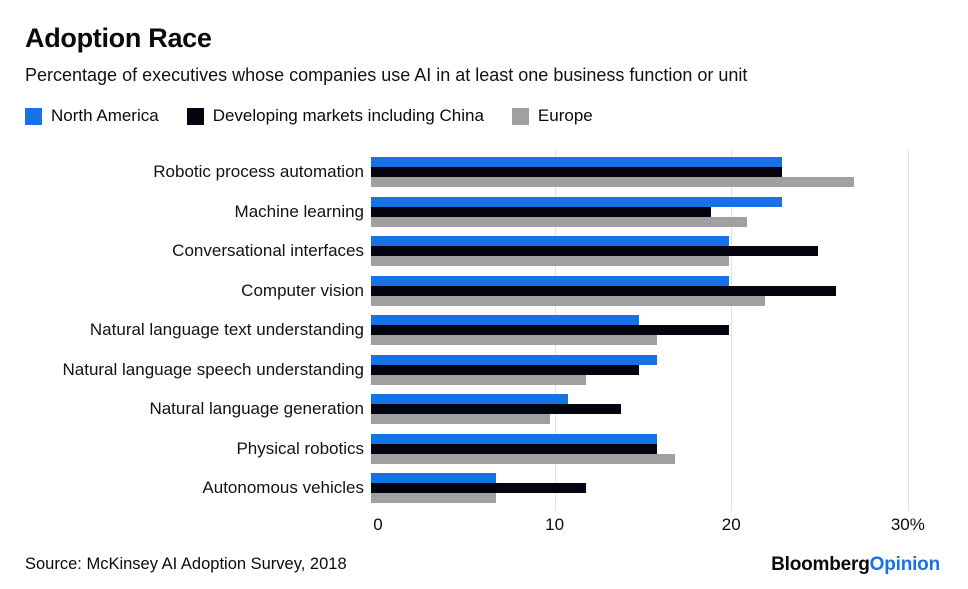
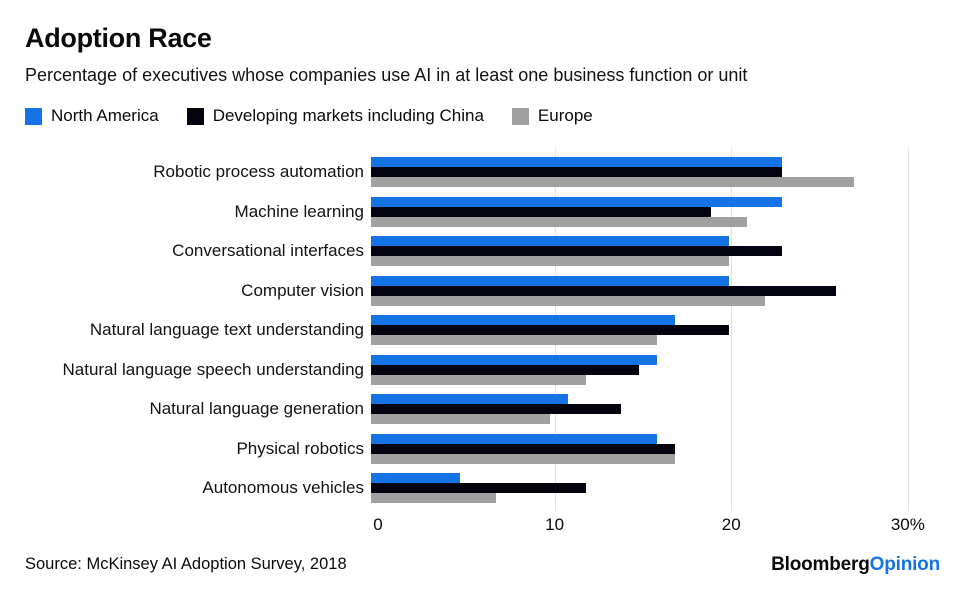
Developing markets including China/Conversational interfaces: 25% -> 23%
North America/Natural language text understanding: 15% -> 17%
Developing markets including China/Physical robotics: 16% -> 17%
North America/Autonomous vehicles: 7% -> 5%
